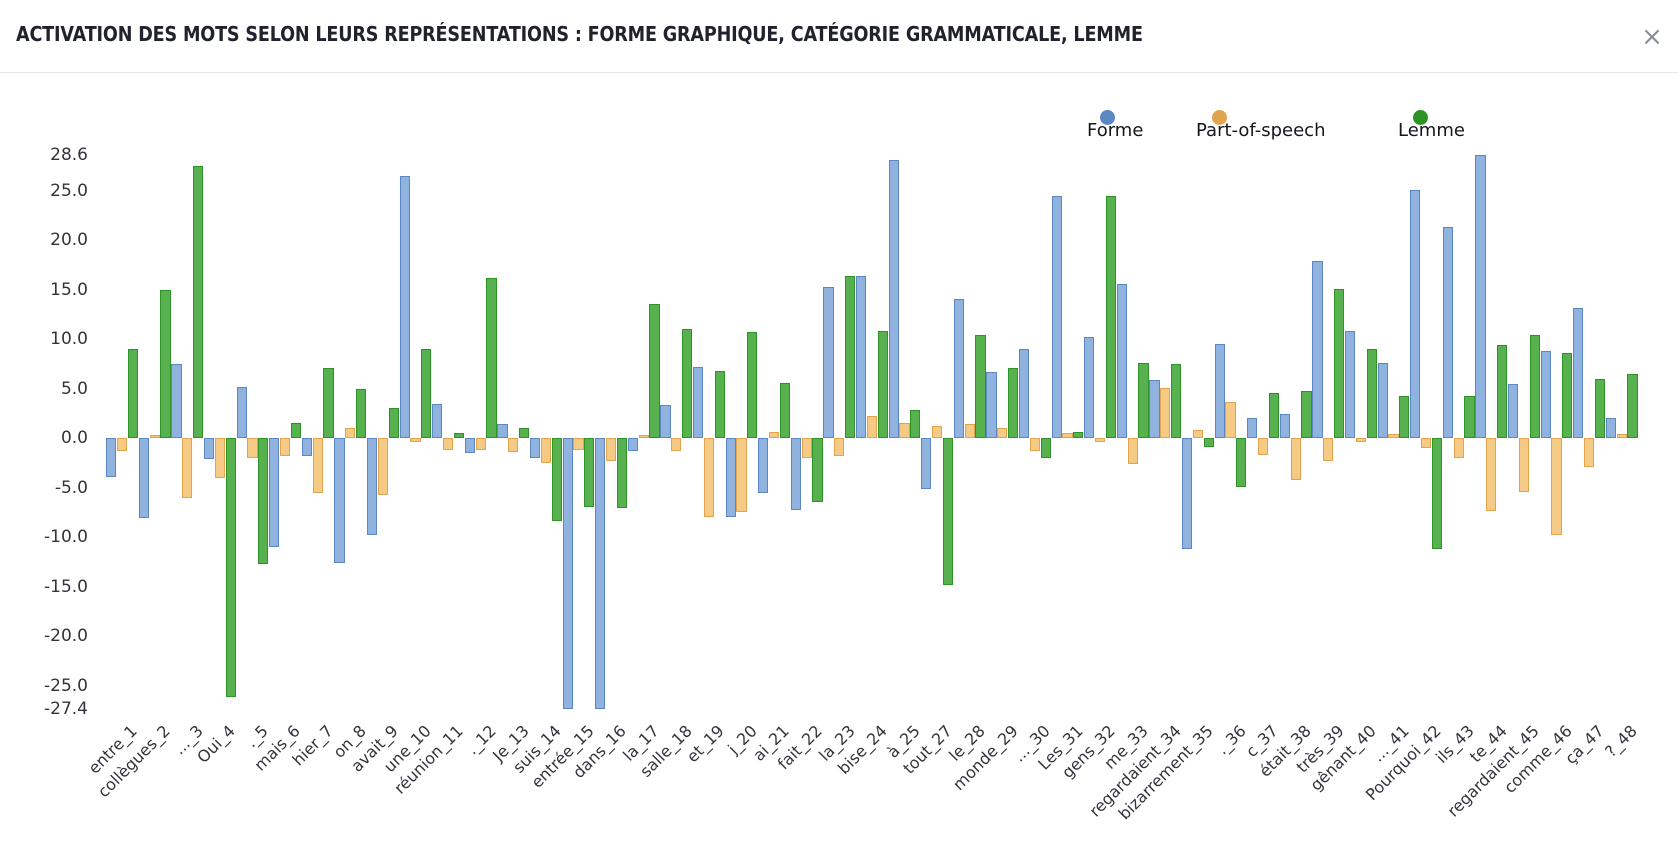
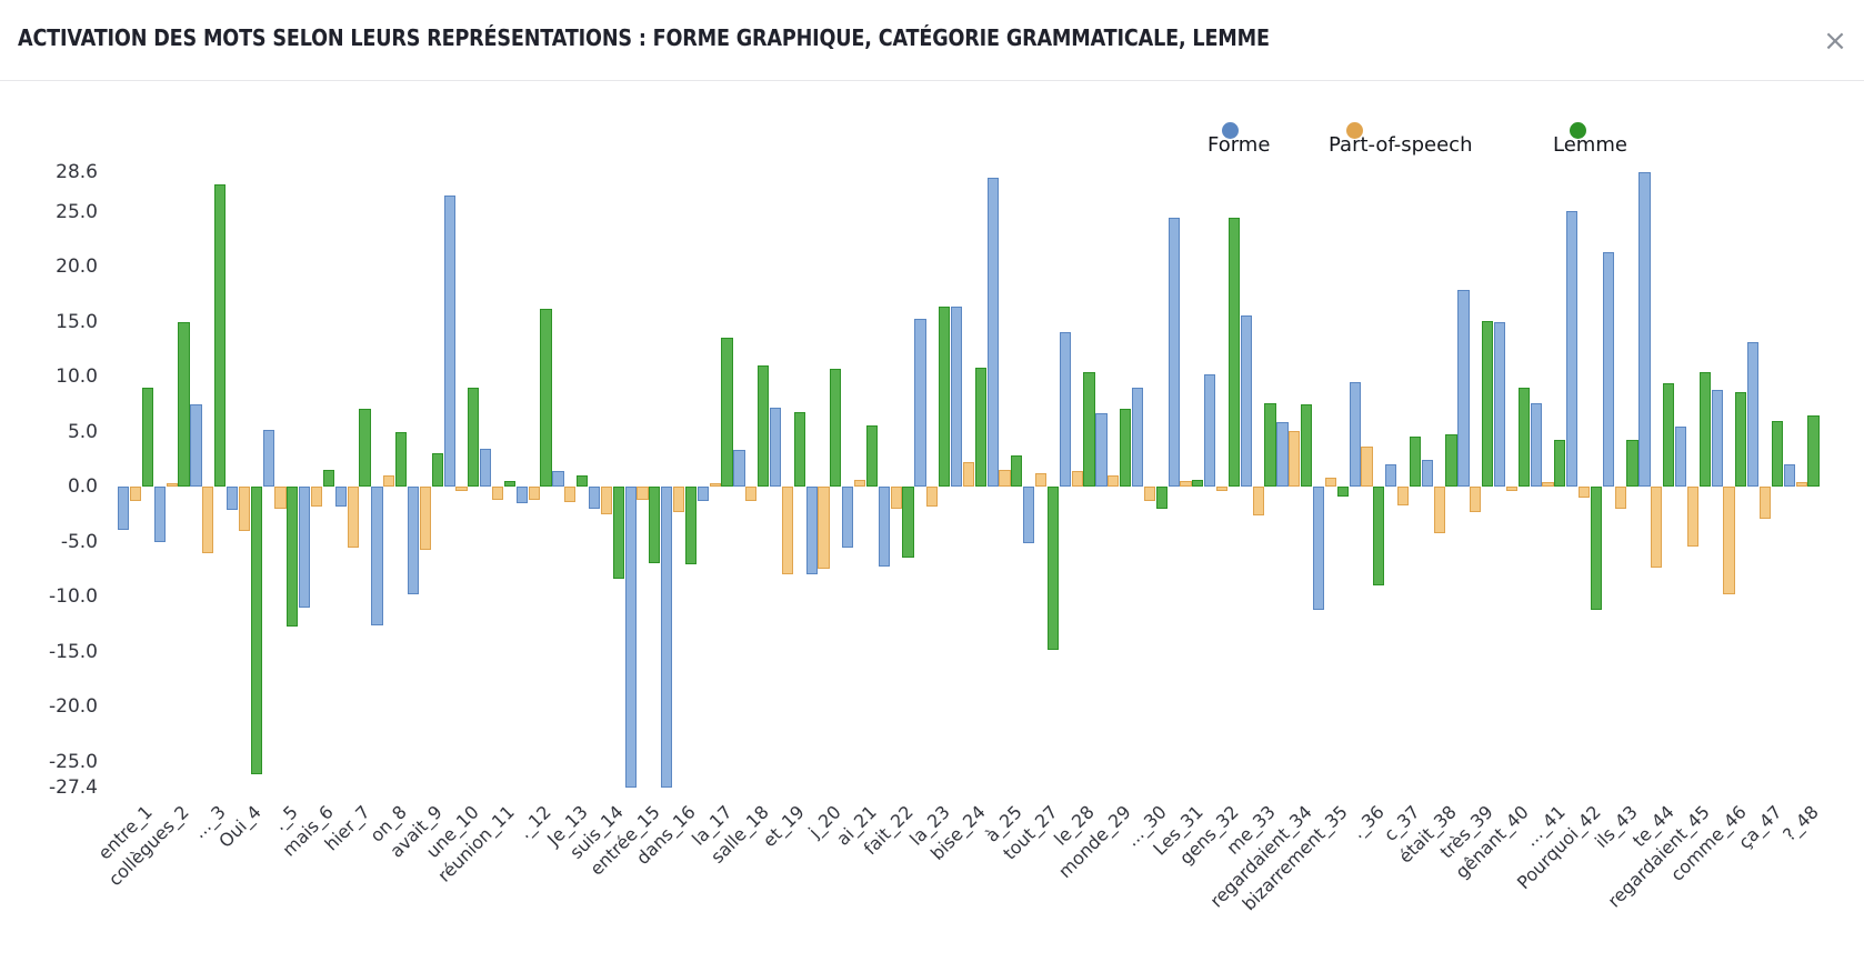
Forme/collègues_2: -8 -> -5
Lemme/._36: -5 -> -9
Forme/gênant_40: 11 -> 15
